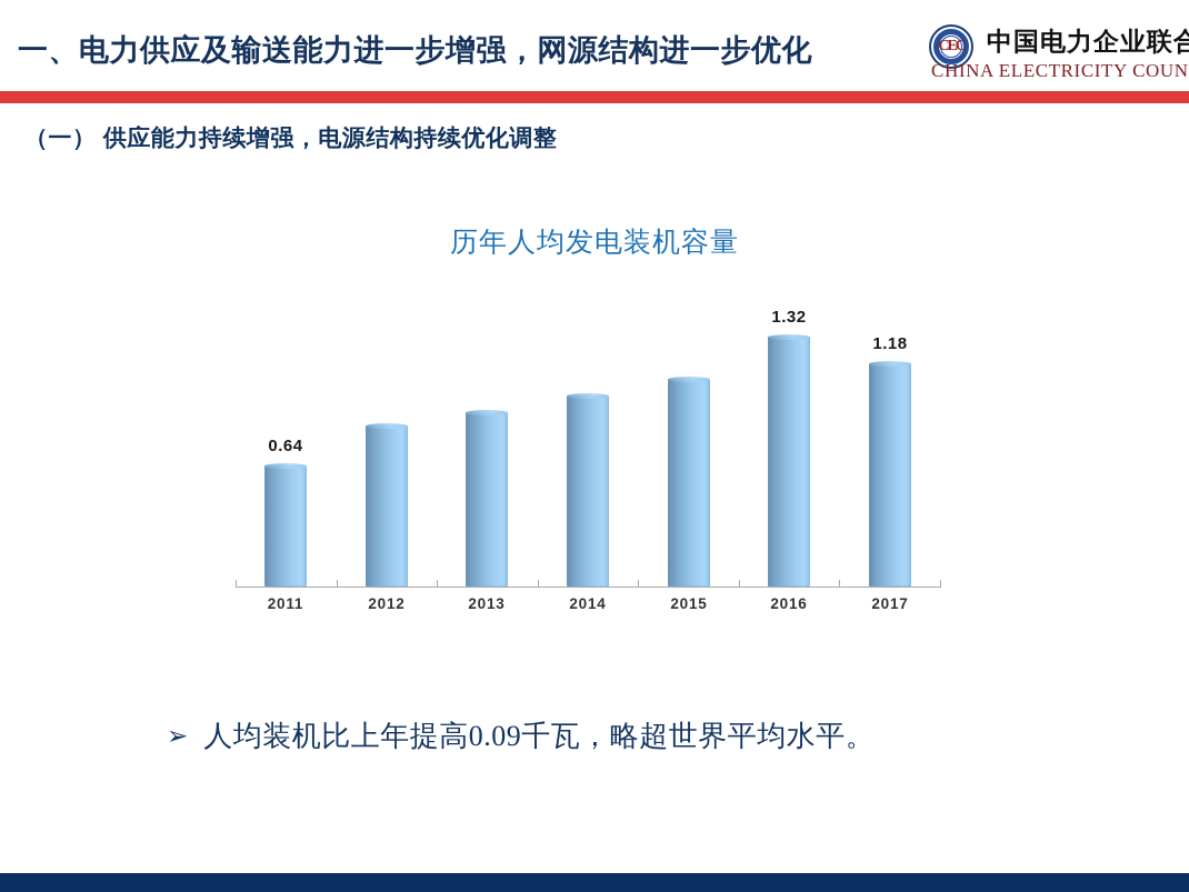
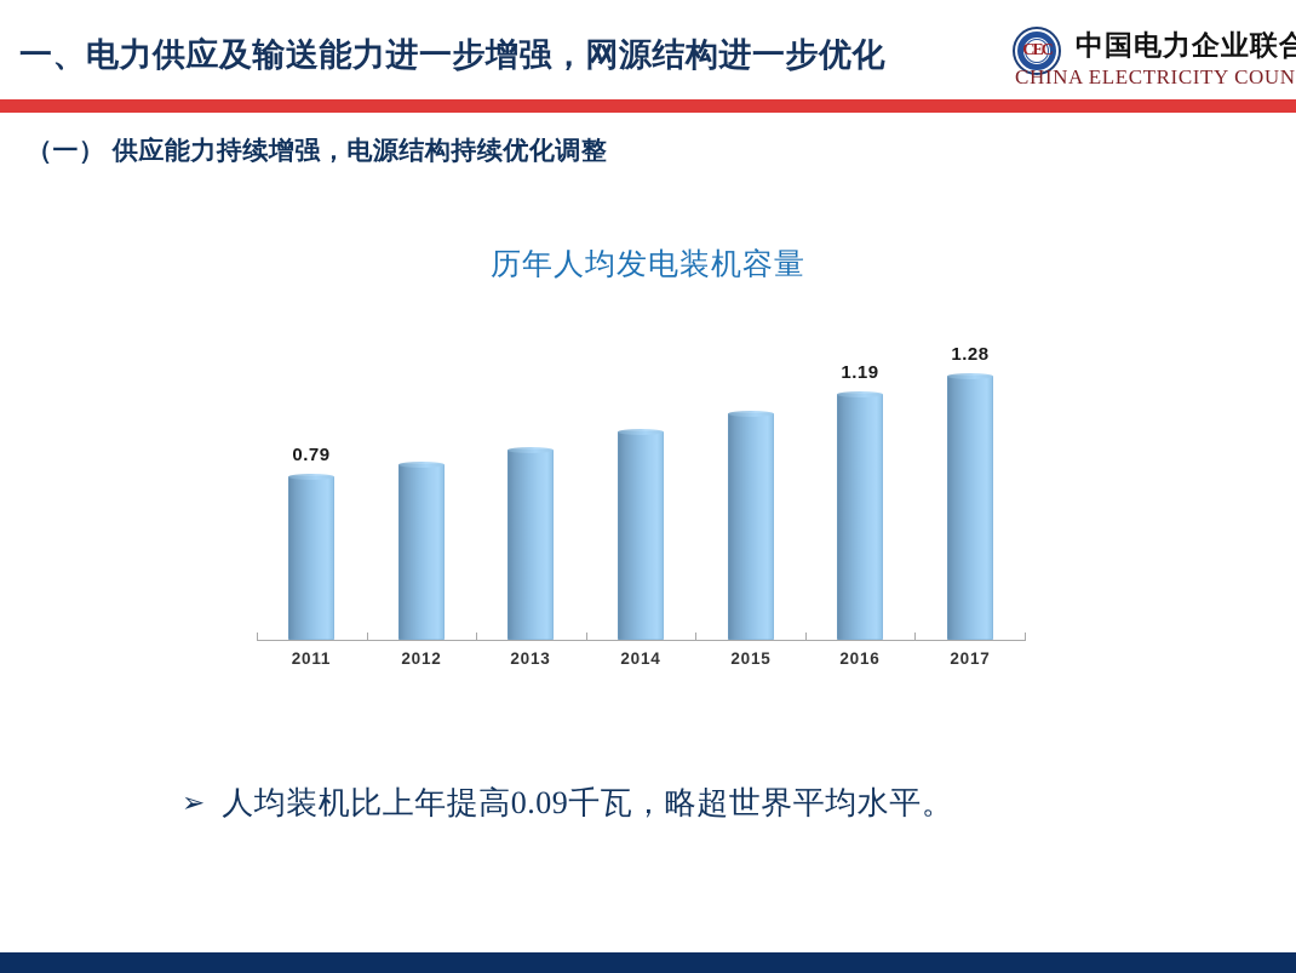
2011: 0.64 -> 0.79
2016: 1.32 -> 1.19
2017: 1.18 -> 1.28
